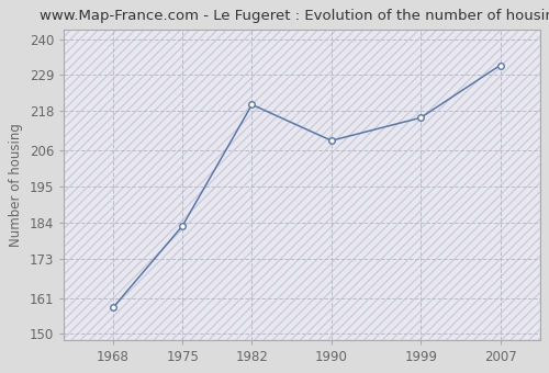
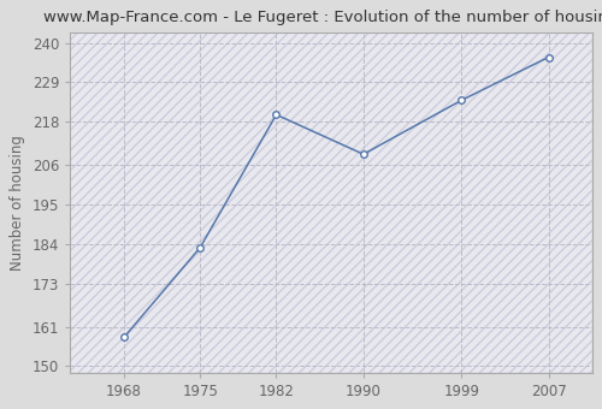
1999: 216 -> 224
2007: 232 -> 236
